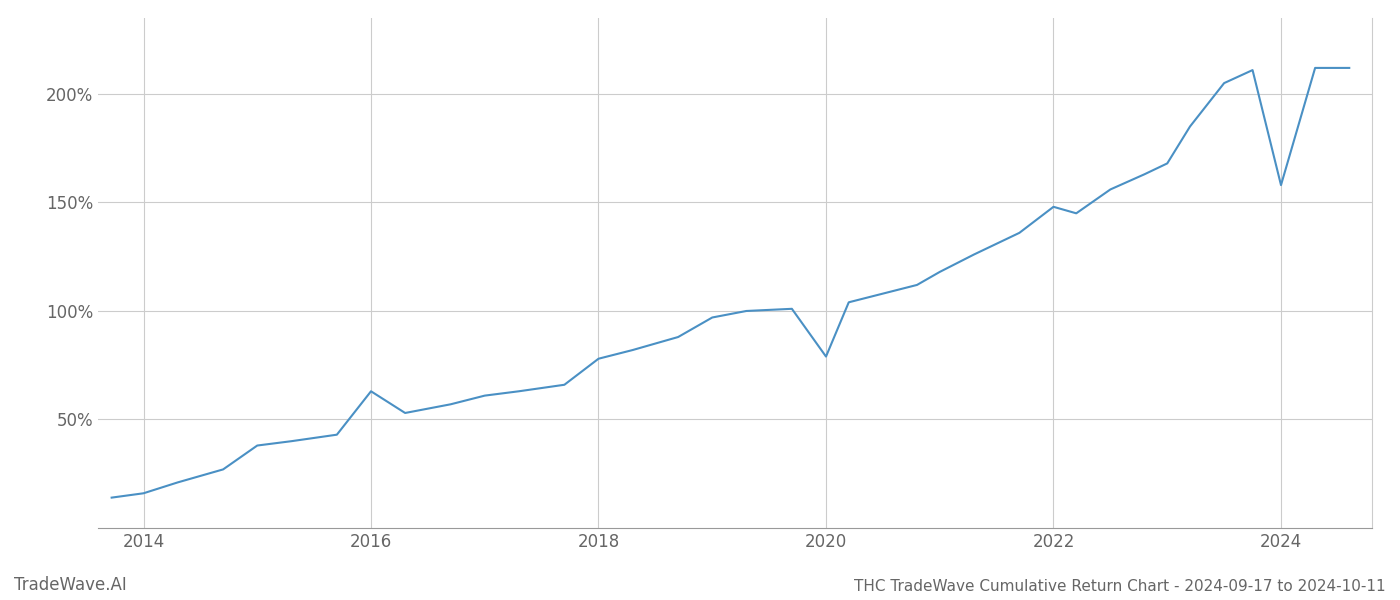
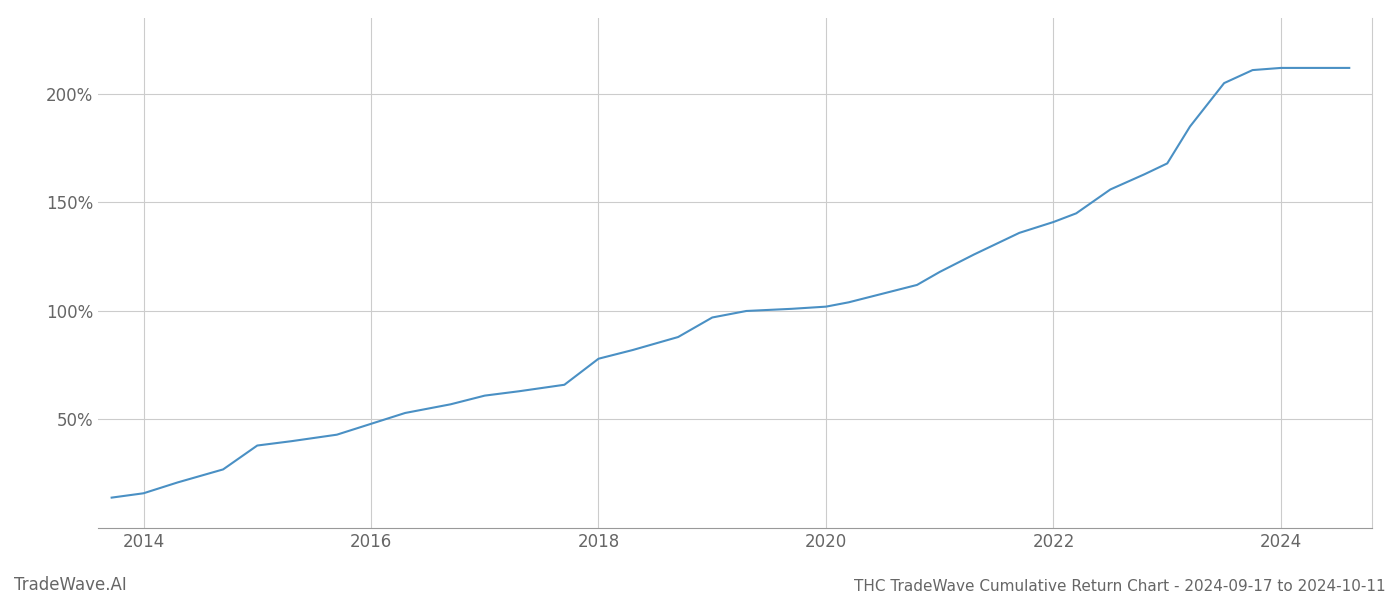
2016: 63% -> 48%
2020: 79% -> 102%
2022: 148% -> 141%
2024: 158% -> 212%
